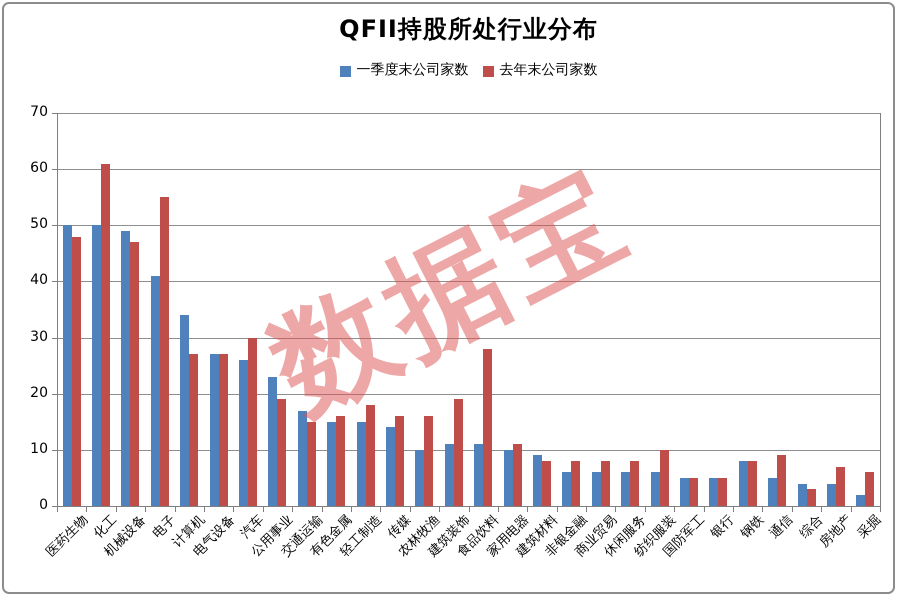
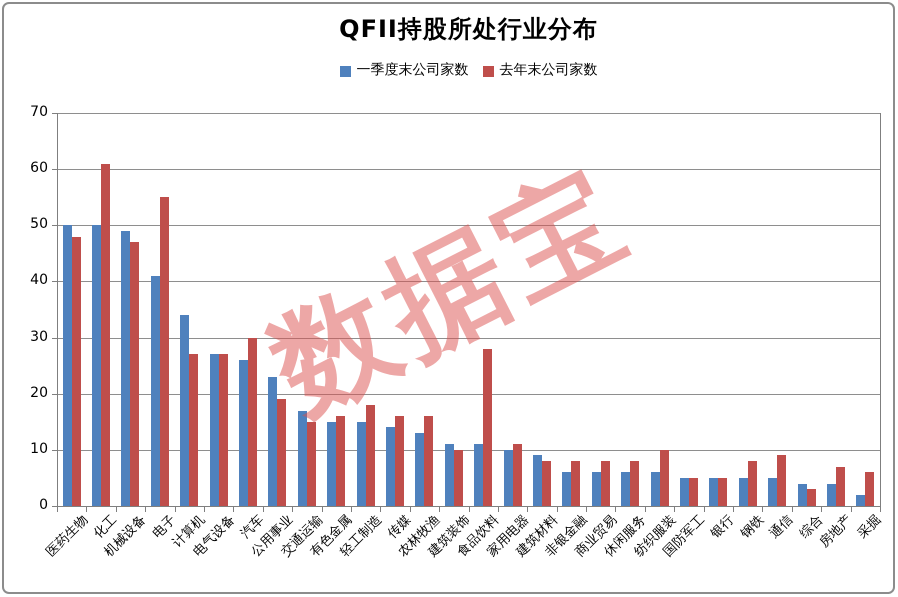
一季度末公司家数/农林牧渔: 10 -> 13
去年末公司家数/建筑装饰: 19 -> 10
一季度末公司家数/钢铁: 8 -> 5
